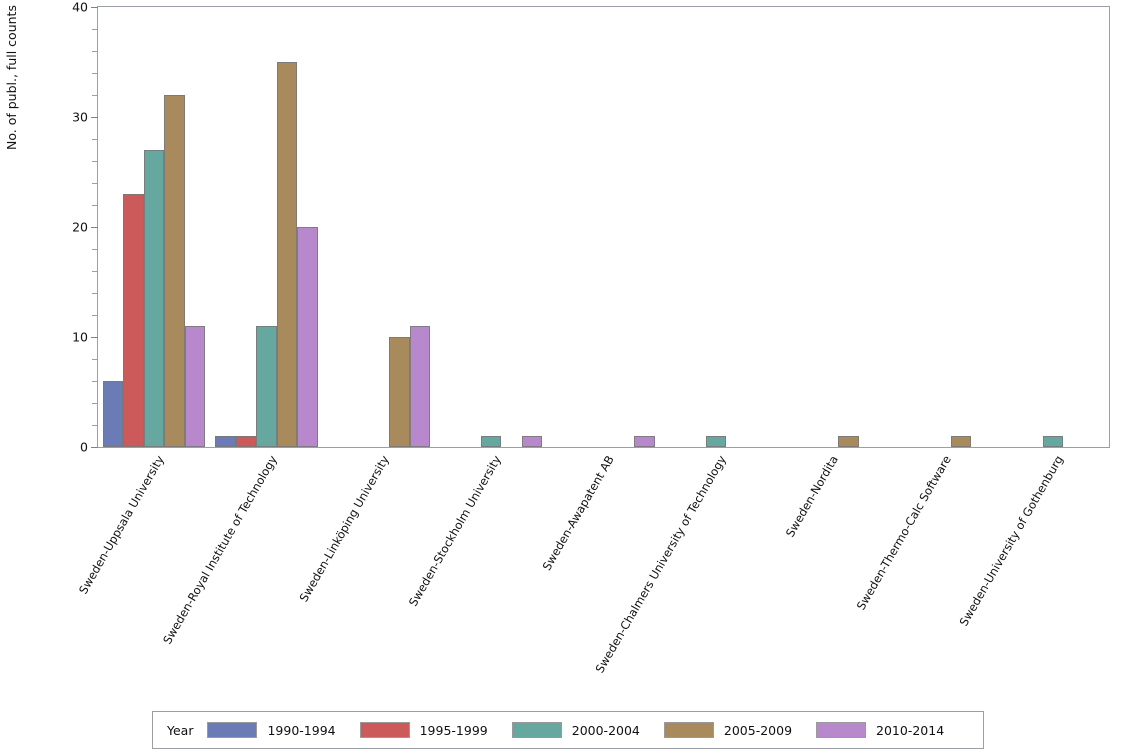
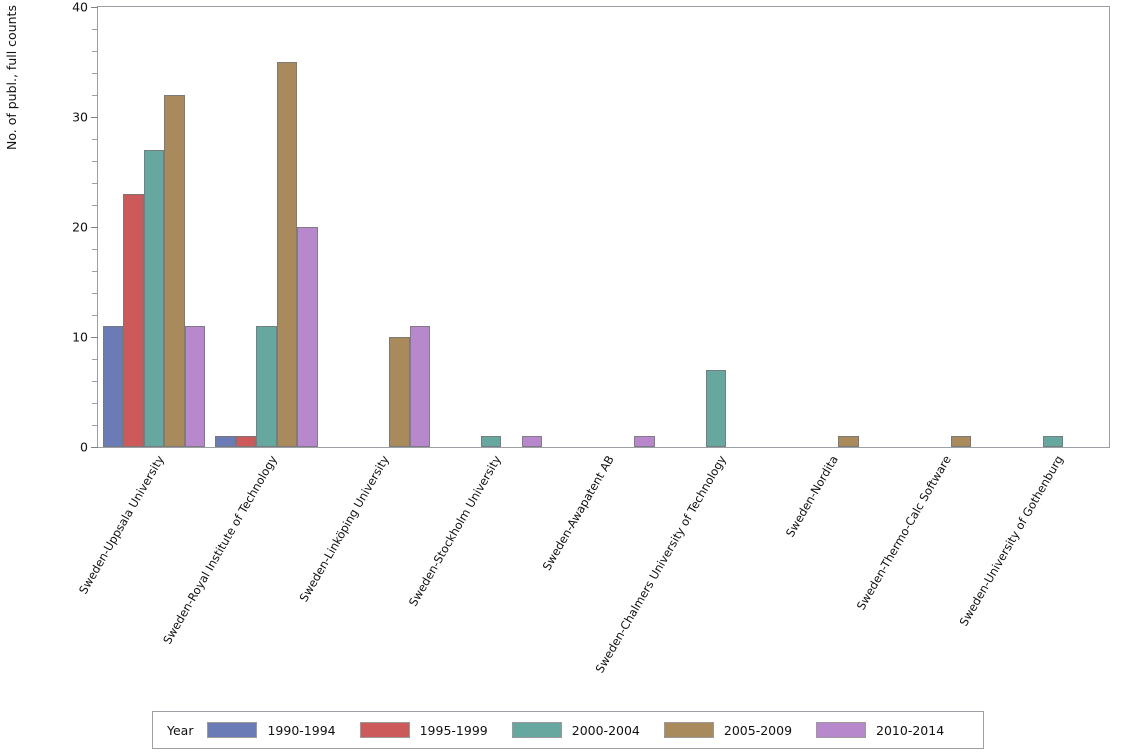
1990-1994/Sweden-Uppsala University: 6 -> 11
2000-2004/Sweden-Chalmers University of Technology: 1 -> 7
